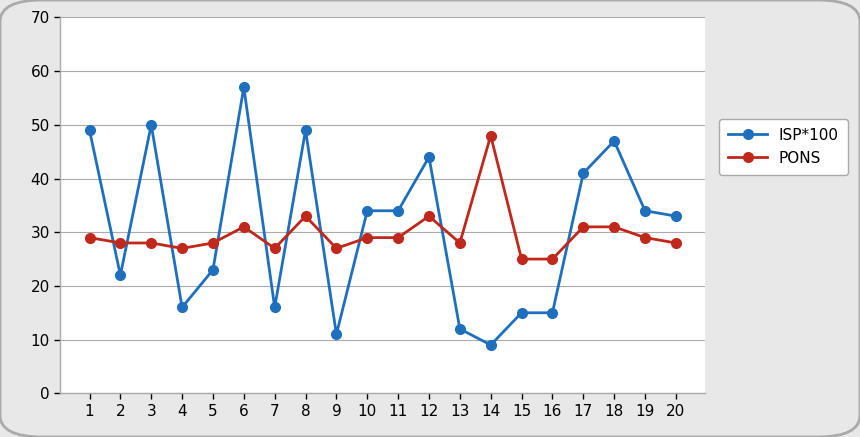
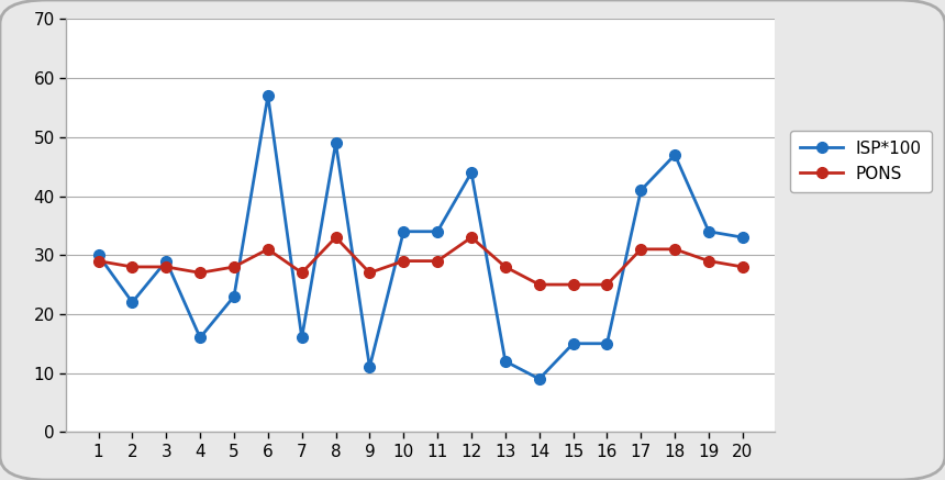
ISP*100/1: 49 -> 30
ISP*100/3: 50 -> 29
PONS/14: 48 -> 25
